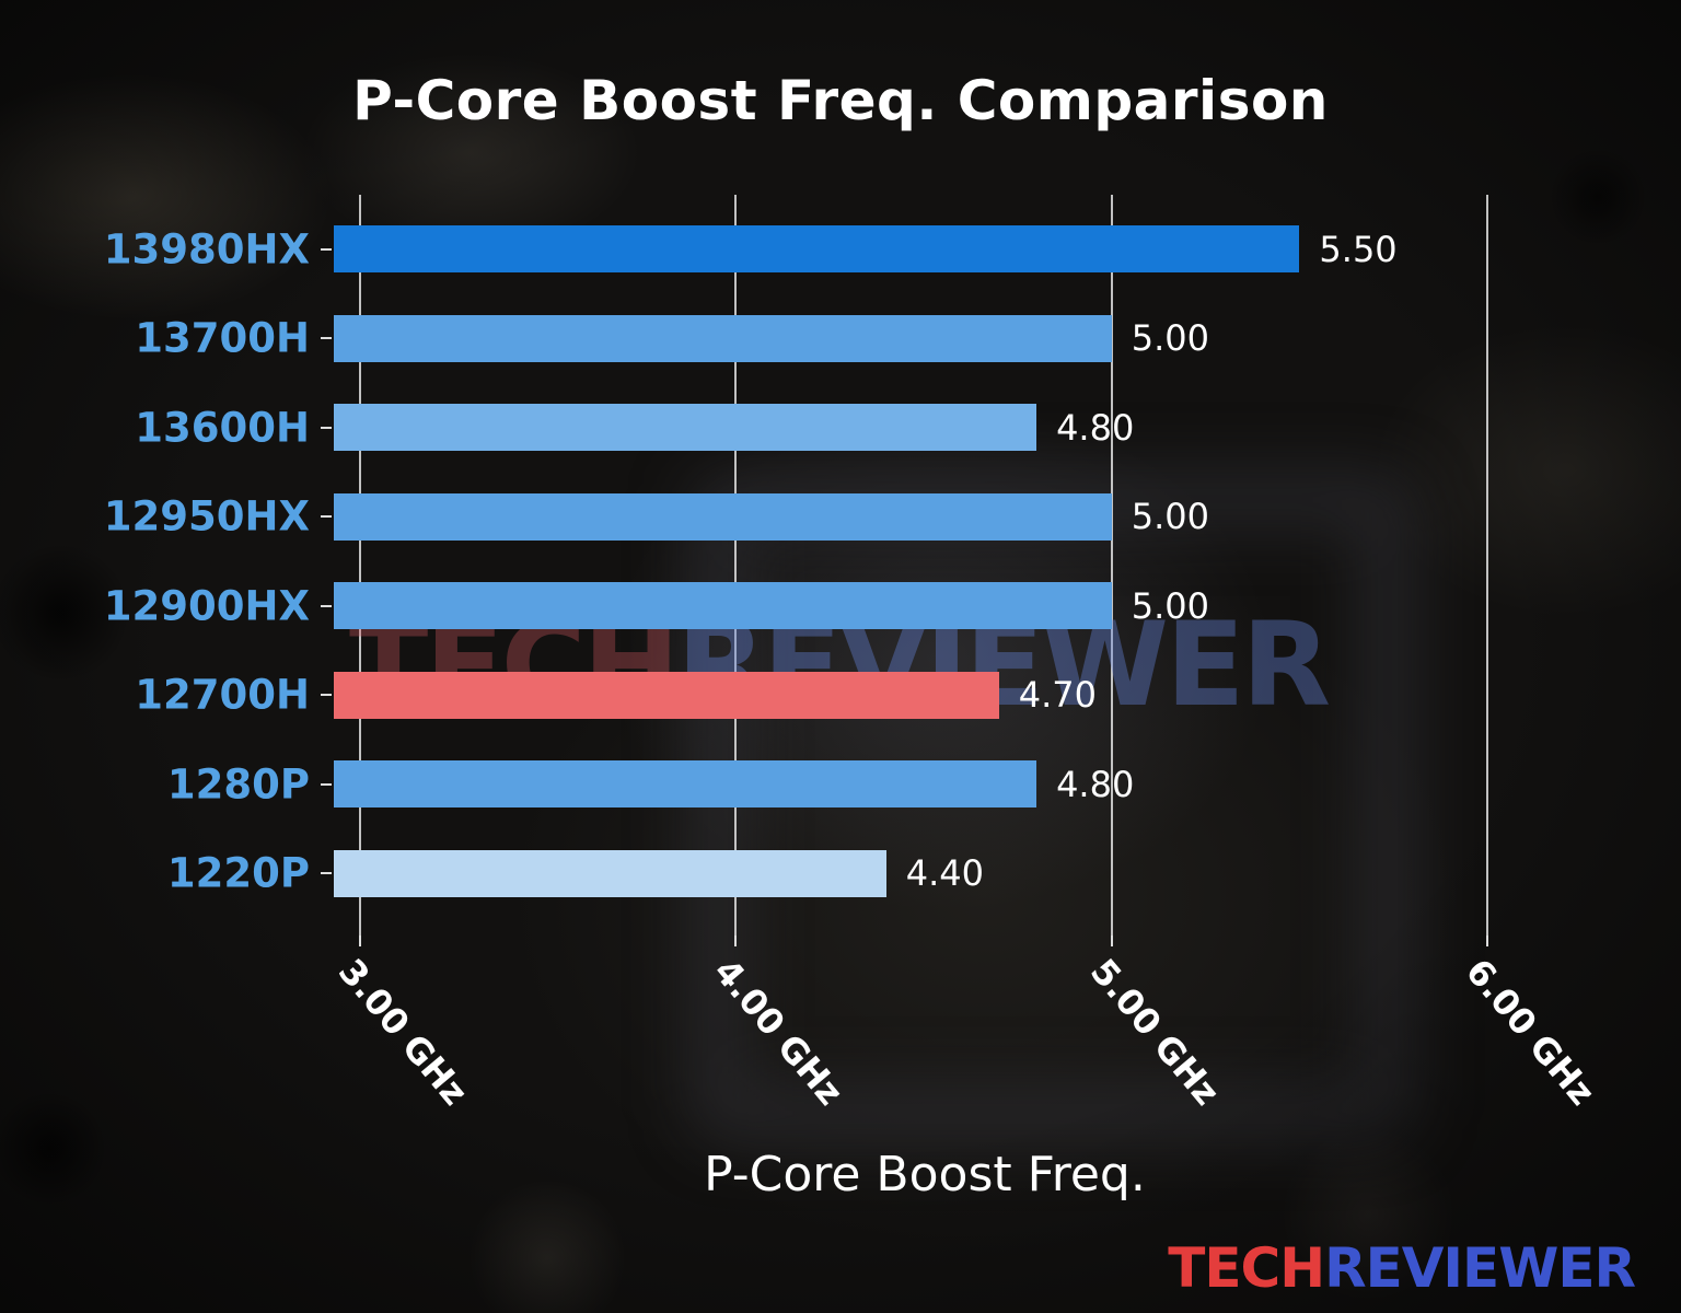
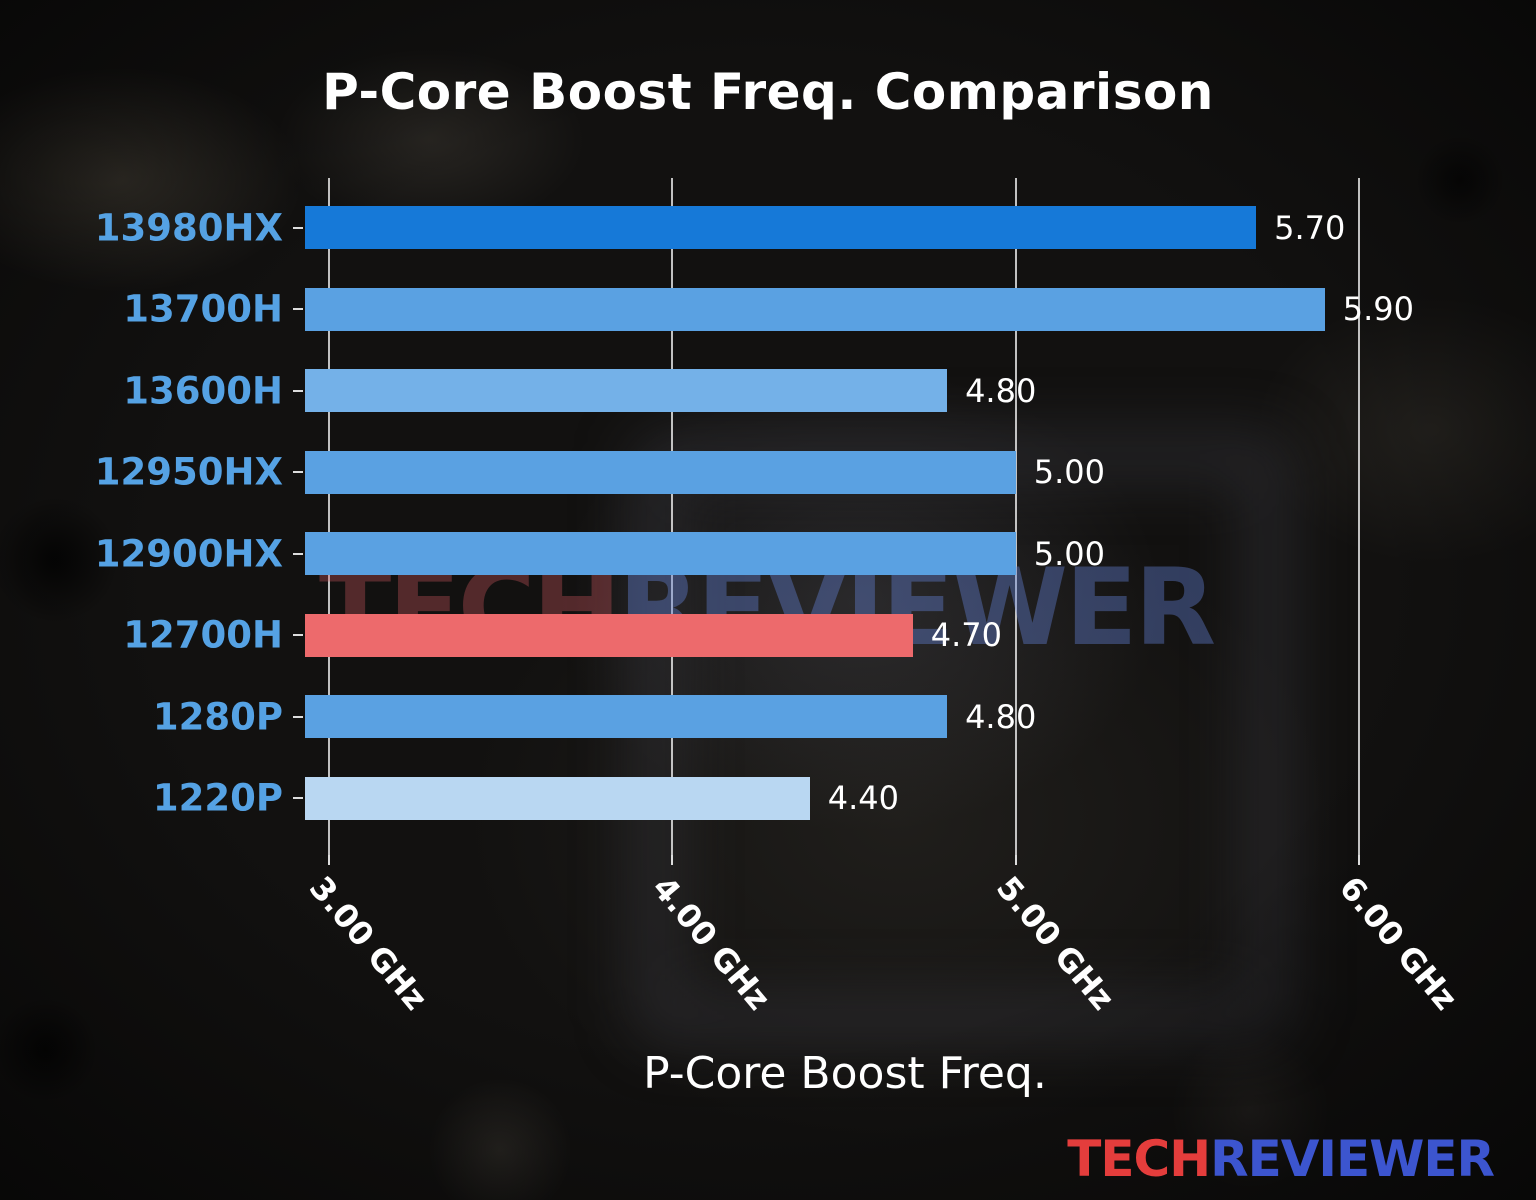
13980HX: 5.50 -> 5.70
13700H: 5.00 -> 5.90
